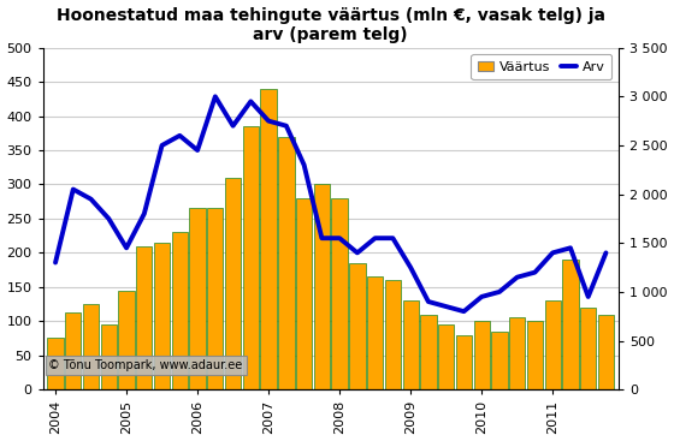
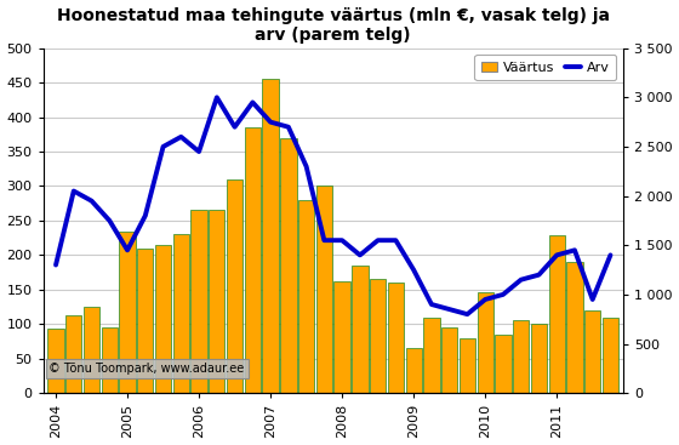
Väärtus/2004: 75 -> 94
Väärtus/2005: 145 -> 234
Väärtus/2007: 440 -> 456
Väärtus/2008: 280 -> 162
Väärtus/2009: 130 -> 66
Väärtus/2010: 100 -> 146
Väärtus/2011: 130 -> 228
